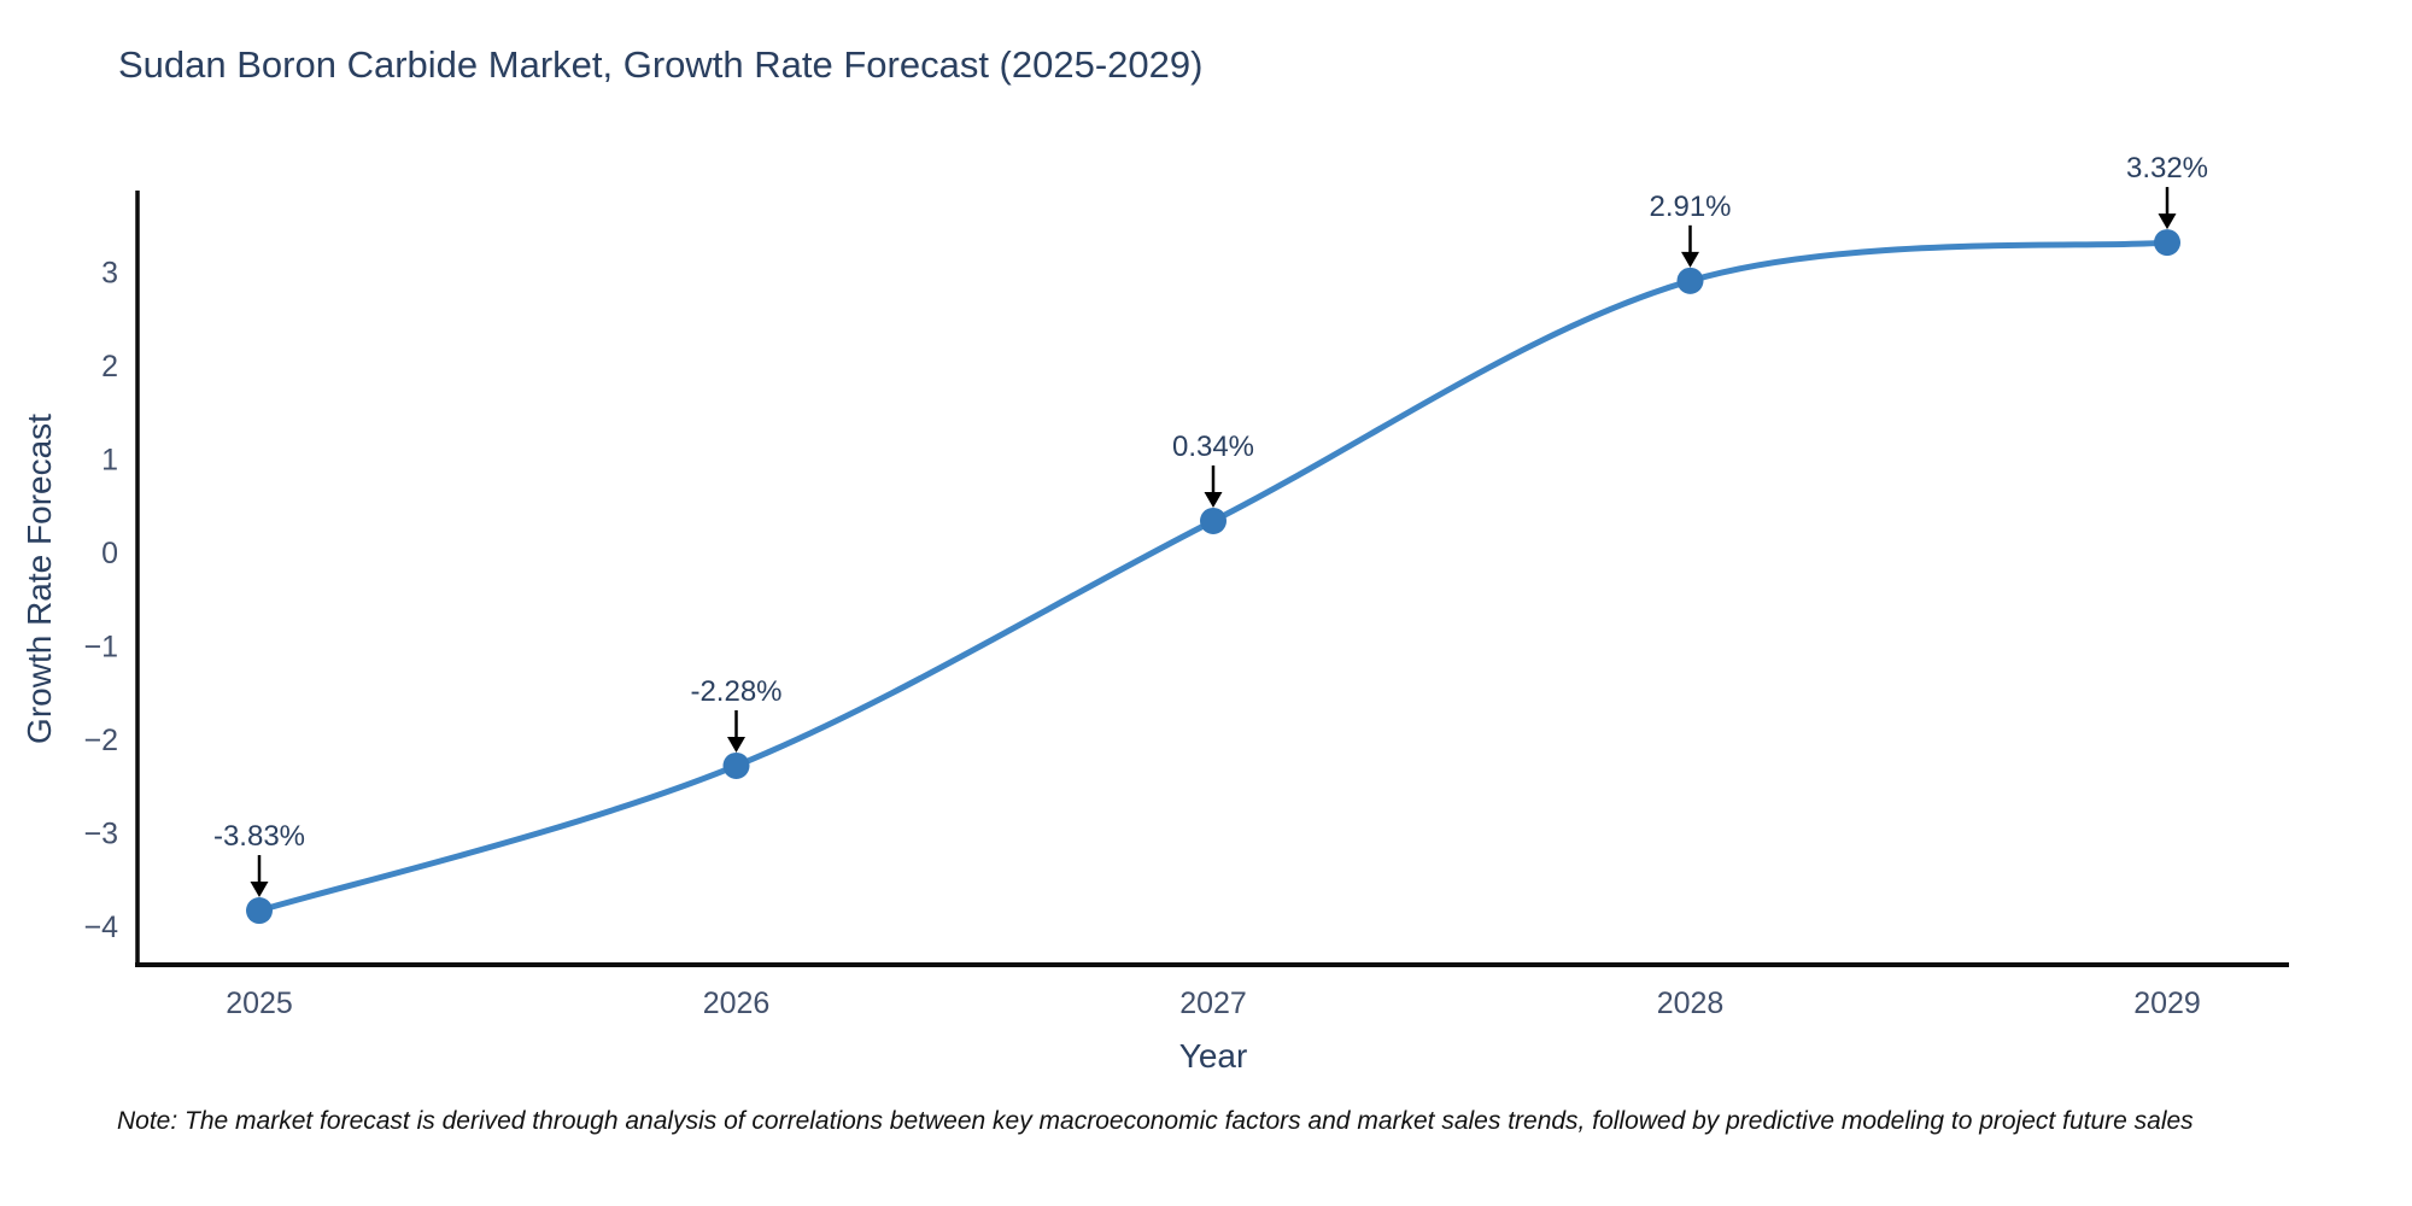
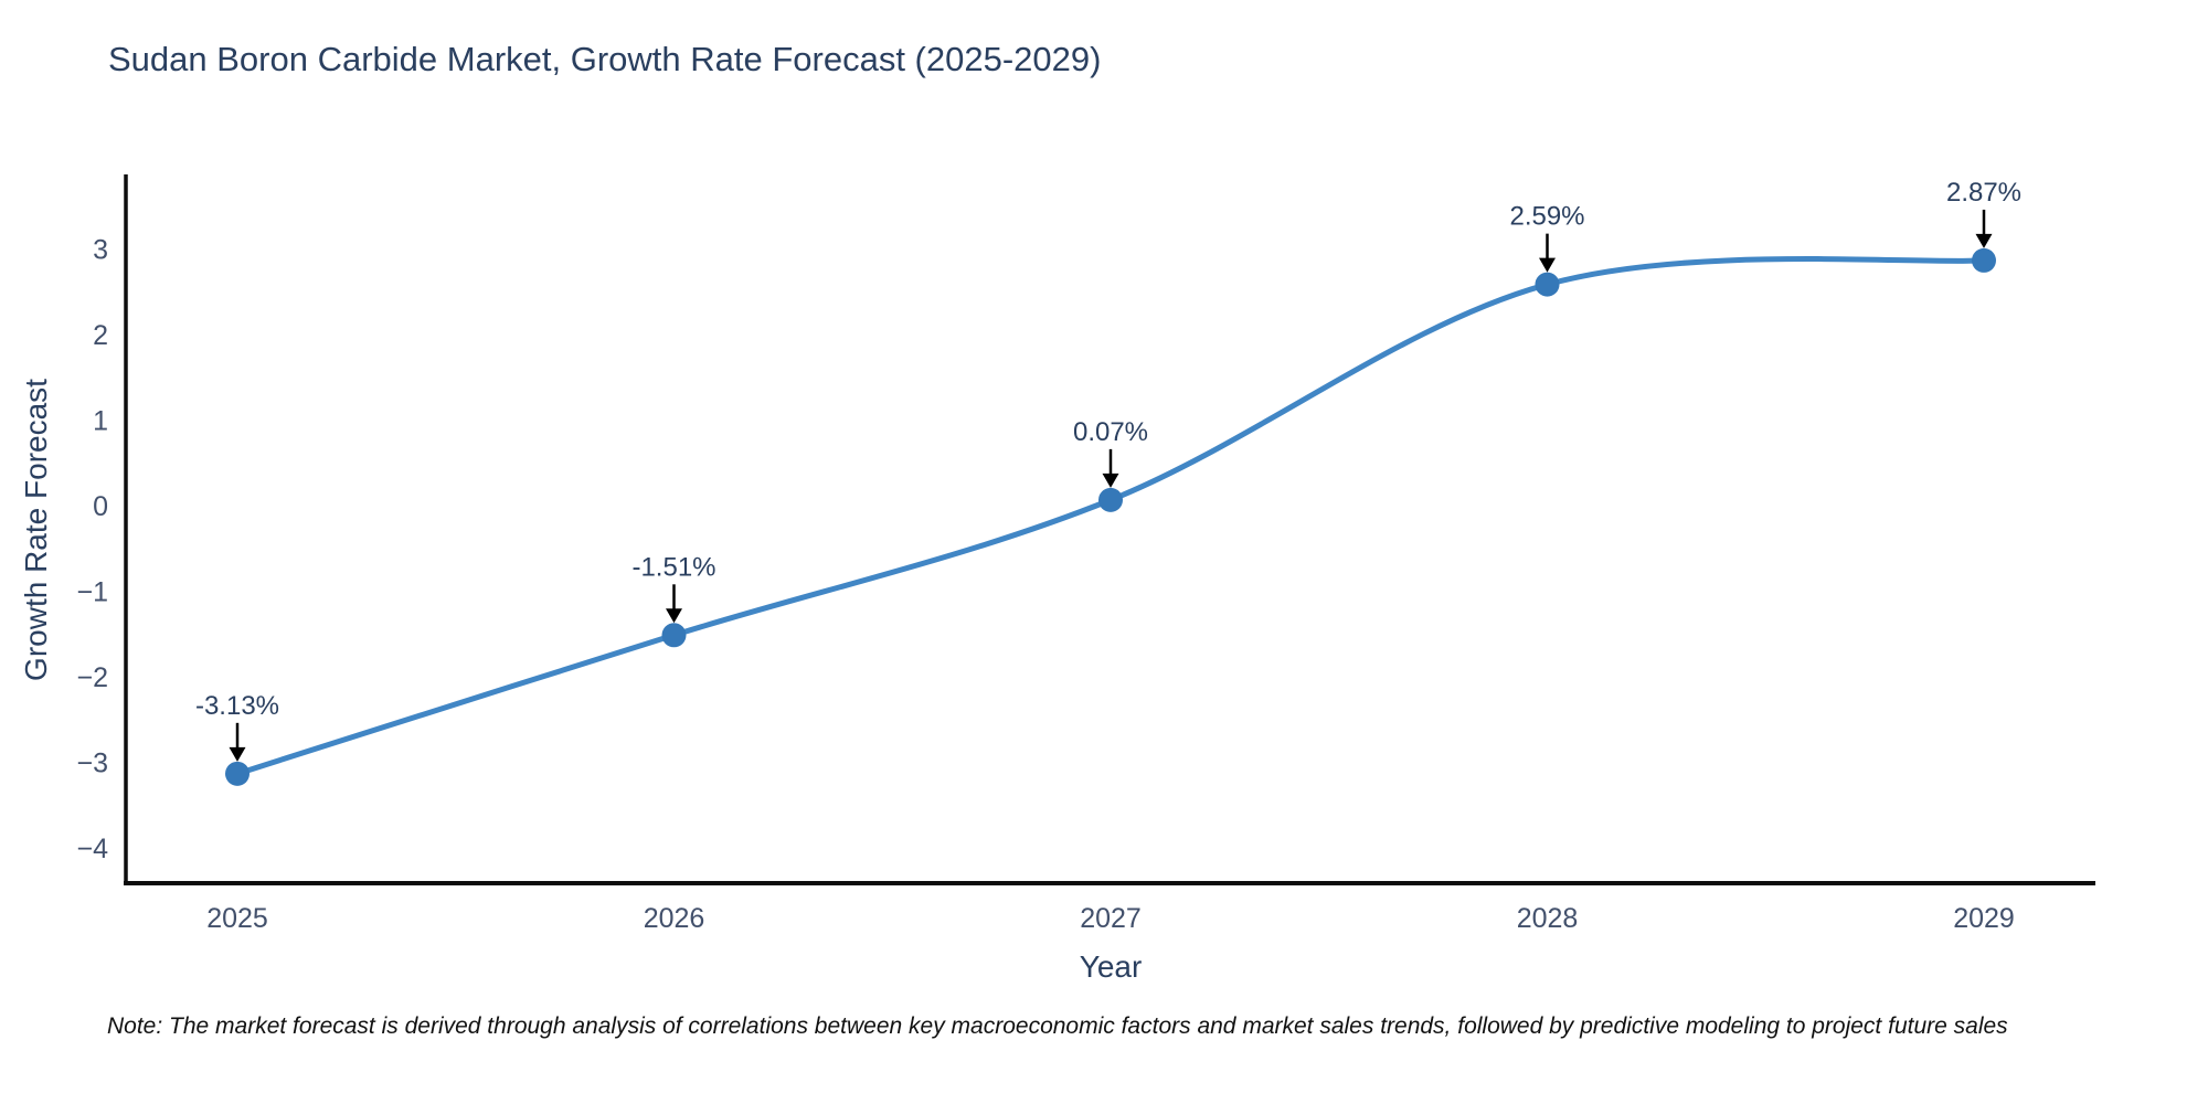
2025: -3.83% -> -3.13%
2026: -2.28% -> -1.51%
2027: 0.34% -> 0.07%
2028: 2.91% -> 2.59%
2029: 3.32% -> 2.87%
